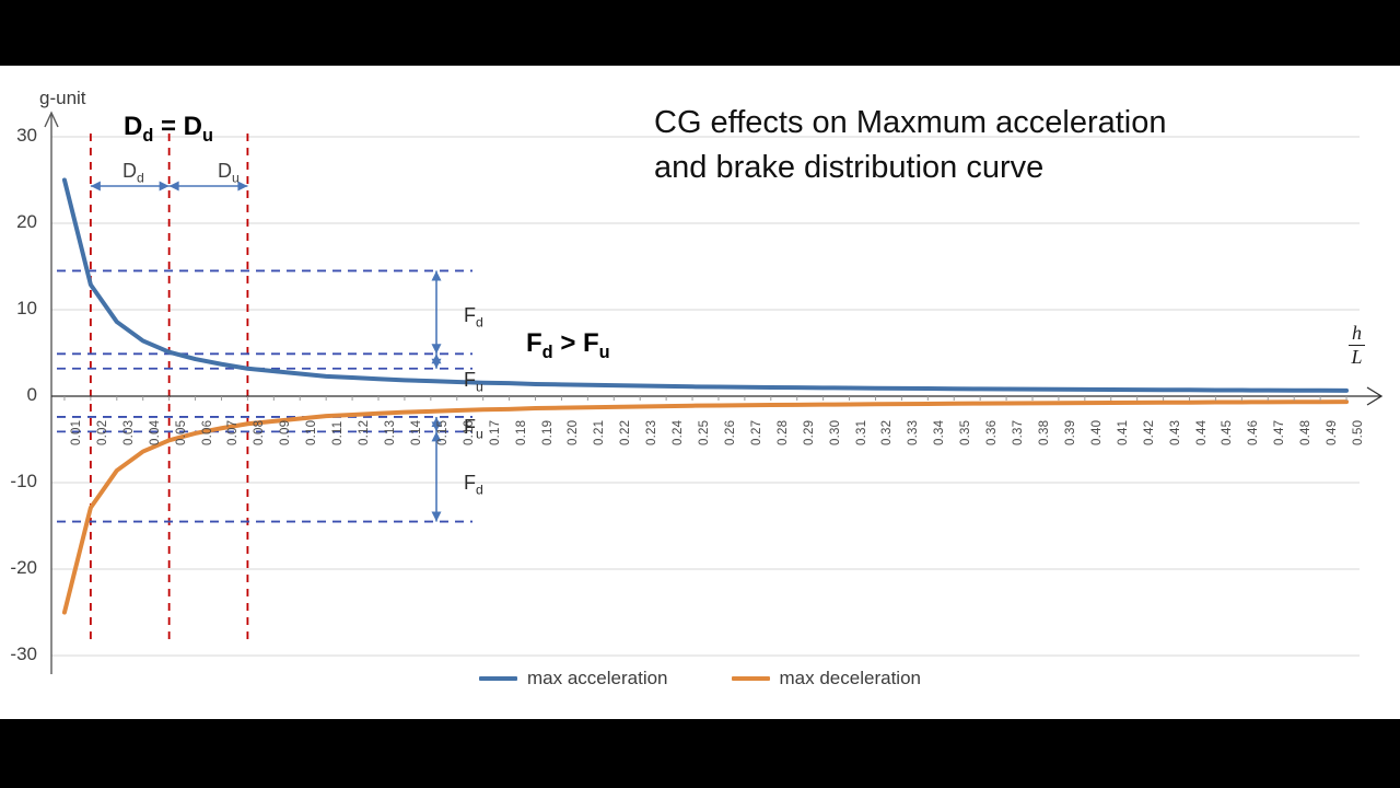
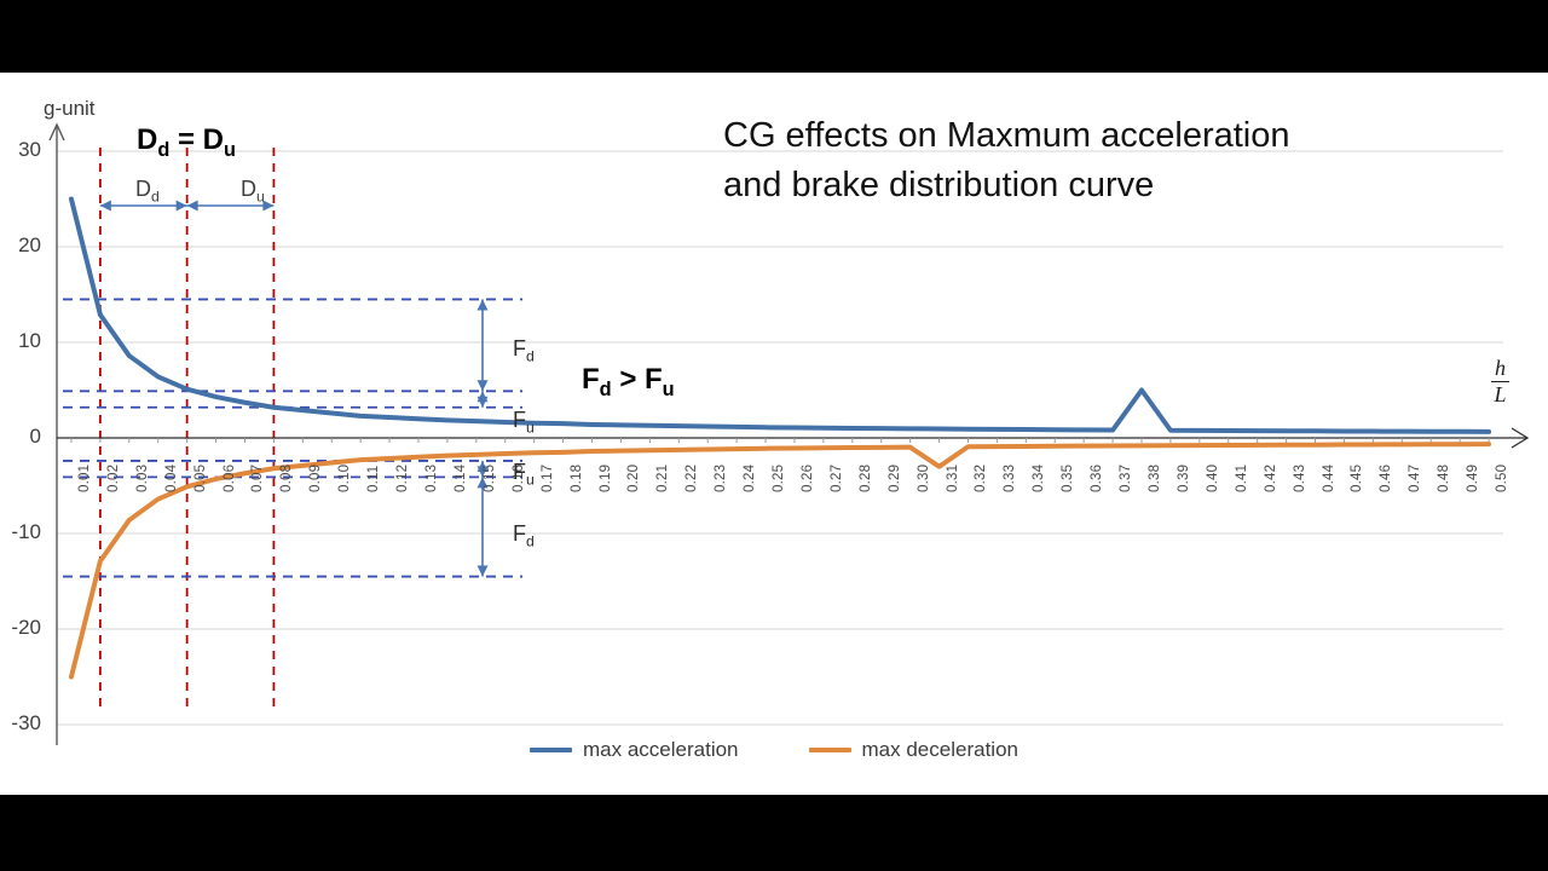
max deceleration/0.31: -1 -> -3
max acceleration/0.38: 1 -> 5
